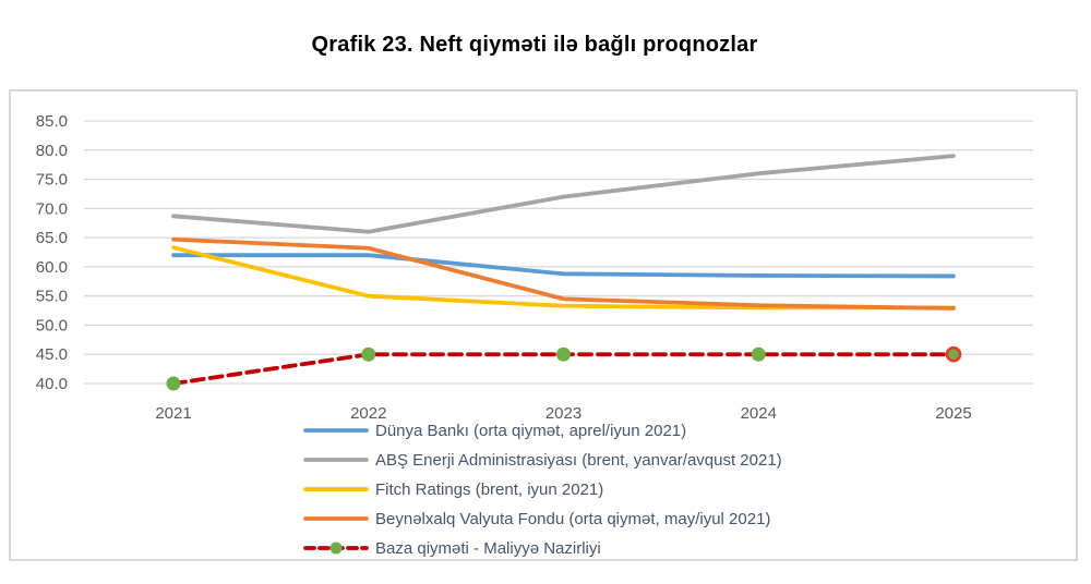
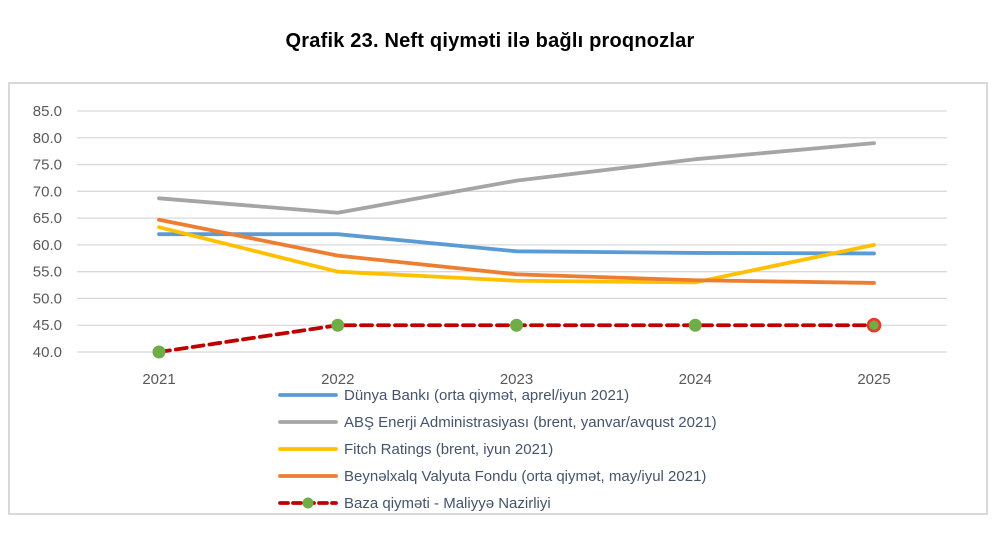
Beynəlxalq Valyuta Fondu (orta qiymət, may/iyul 2021)/2022: 63 -> 58
Fitch Ratings (brent, iyun 2021)/2025: 53 -> 60
